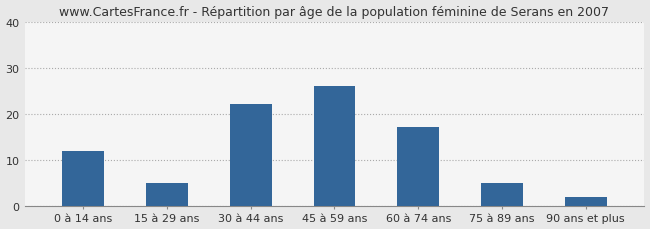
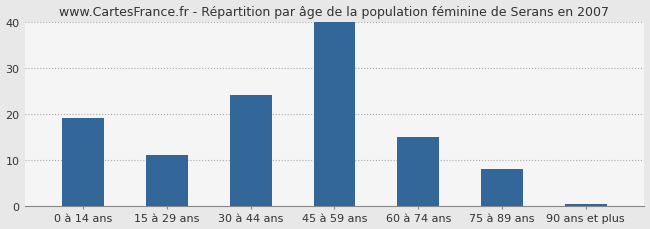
0 à 14 ans: 12.0 -> 19.0
15 à 29 ans: 5.0 -> 11.0
30 à 44 ans: 22.0 -> 24.0
45 à 59 ans: 26.0 -> 40.0
60 à 74 ans: 17.0 -> 15.0
75 à 89 ans: 5.0 -> 8.0
90 ans et plus: 2.0 -> 0.5
